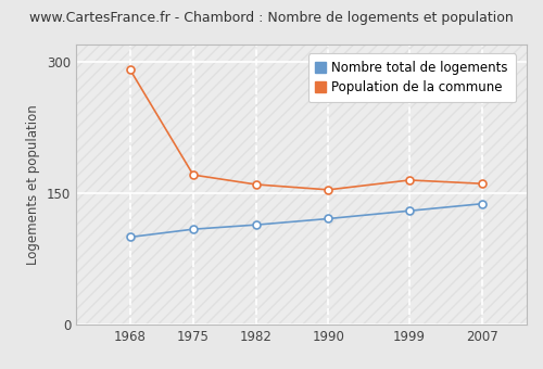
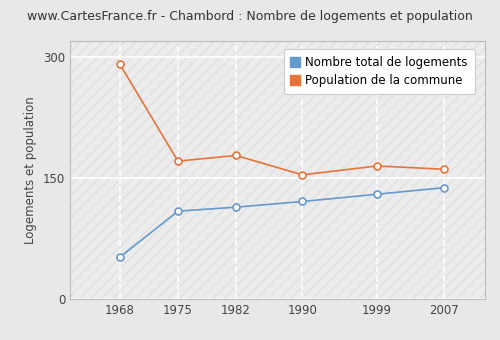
Nombre total de logements/1968: 100 -> 52
Population de la commune/1982: 160 -> 178
